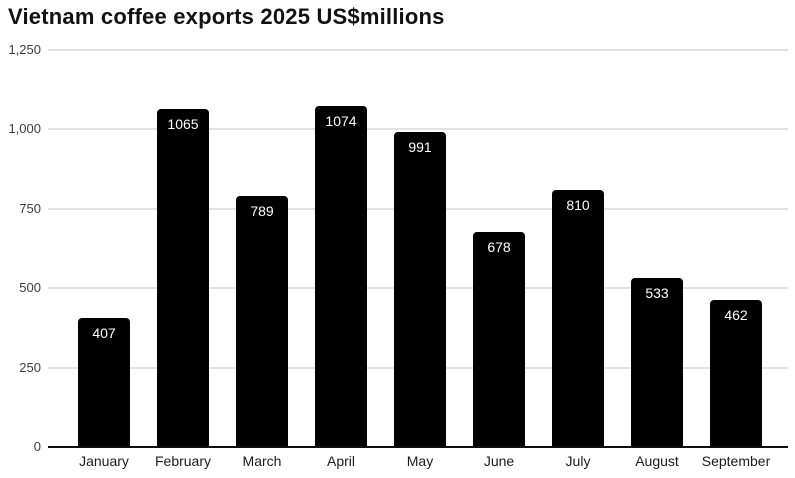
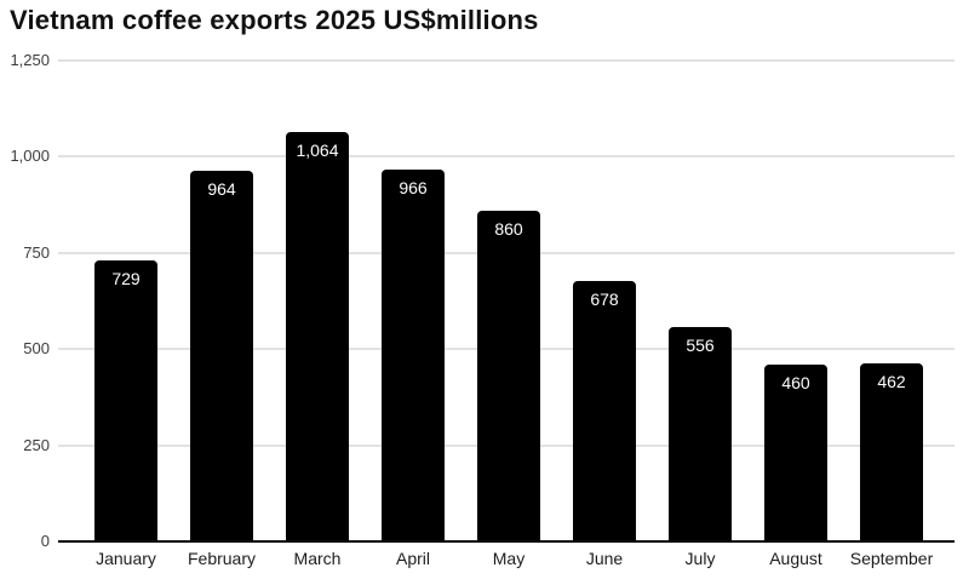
January: 407 -> 729
February: 1065 -> 964
March: 789 -> 1,064
April: 1074 -> 966
May: 991 -> 860
July: 810 -> 556
August: 533 -> 460
